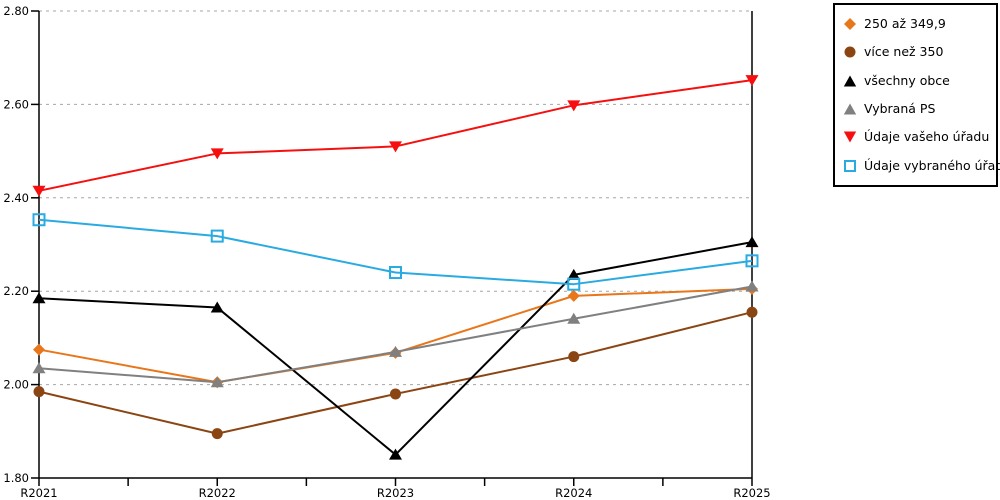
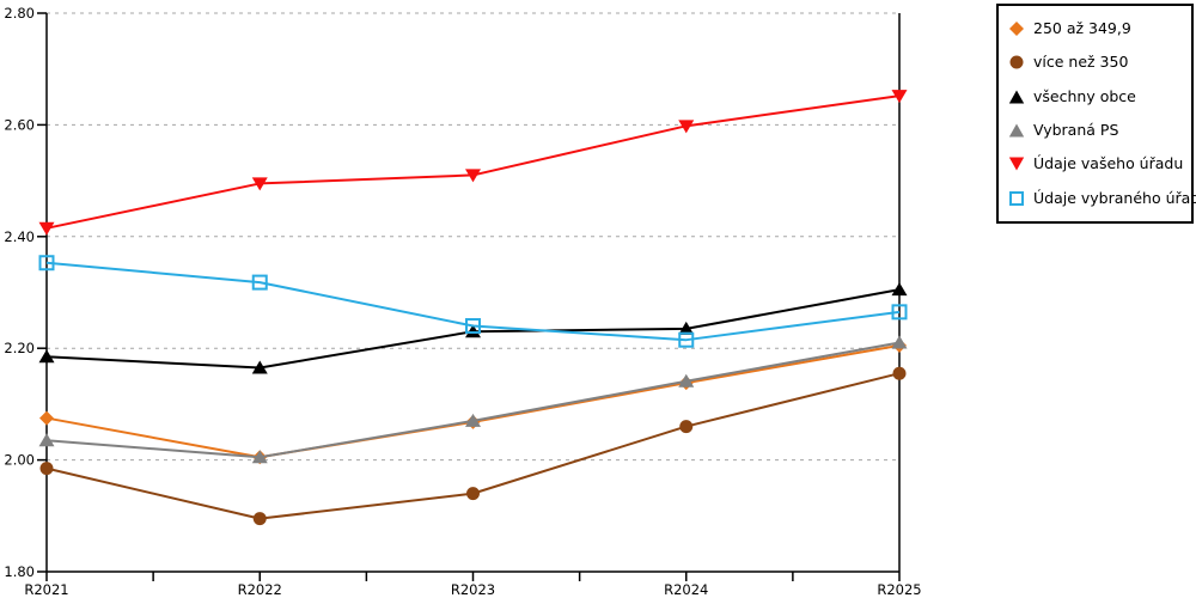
více než 350/R2023: 1.98 -> 1.94
všechny obce/R2023: 1.85 -> 2.23
250 až 349,9/R2024: 2.19 -> 2.14
